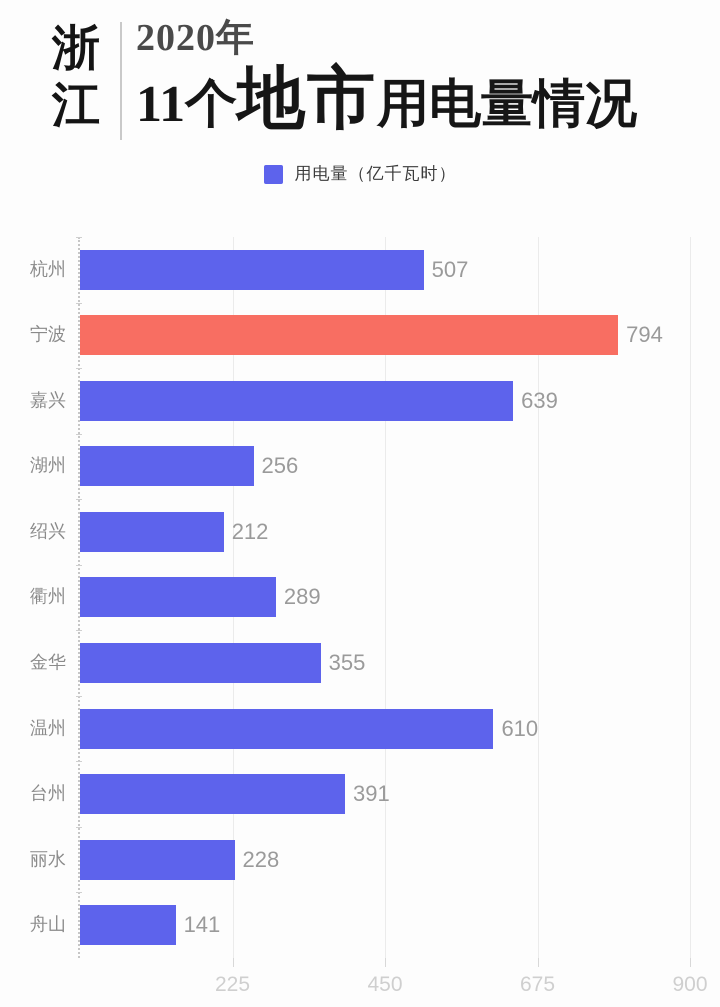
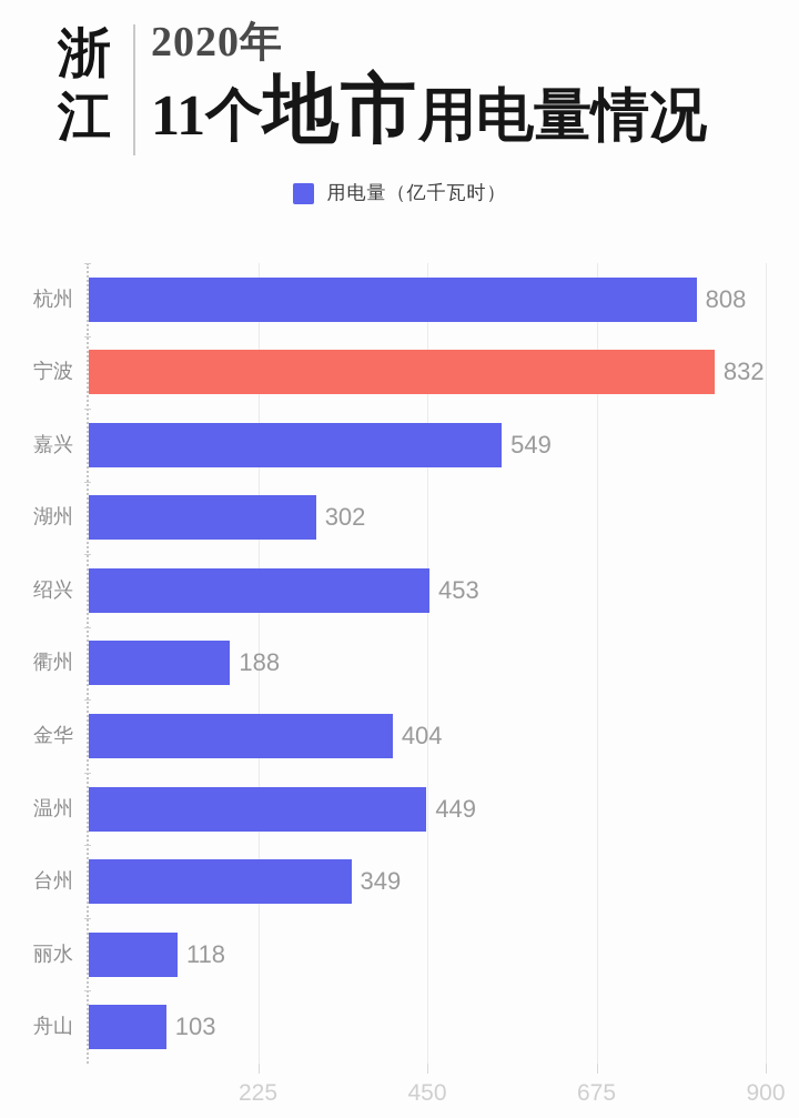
杭州: 507 -> 808
宁波: 794 -> 832
嘉兴: 639 -> 549
湖州: 256 -> 302
绍兴: 212 -> 453
衢州: 289 -> 188
金华: 355 -> 404
温州: 610 -> 449
台州: 391 -> 349
丽水: 228 -> 118
舟山: 141 -> 103
